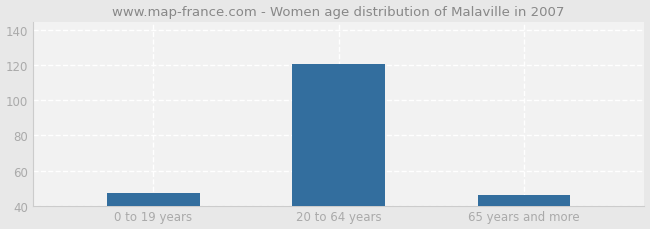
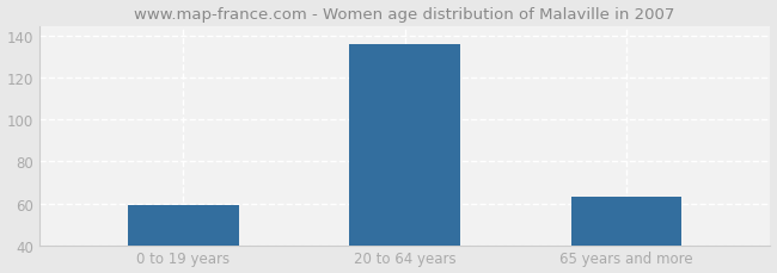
0 to 19 years: 47 -> 59
20 to 64 years: 121 -> 136
65 years and more: 46 -> 63
